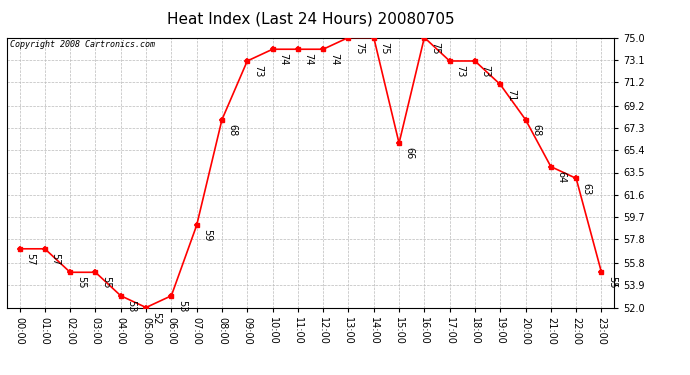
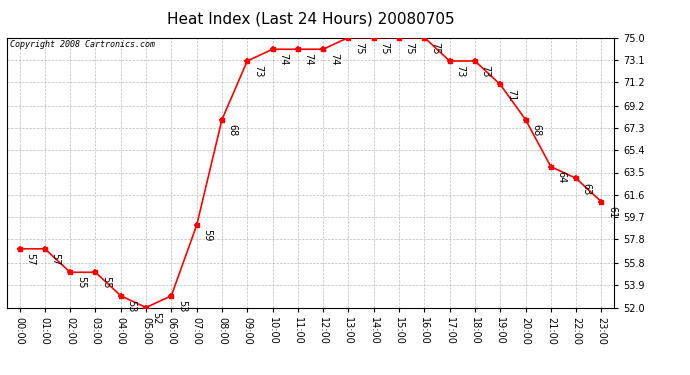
15:00: 66 -> 75
23:00: 55 -> 61
